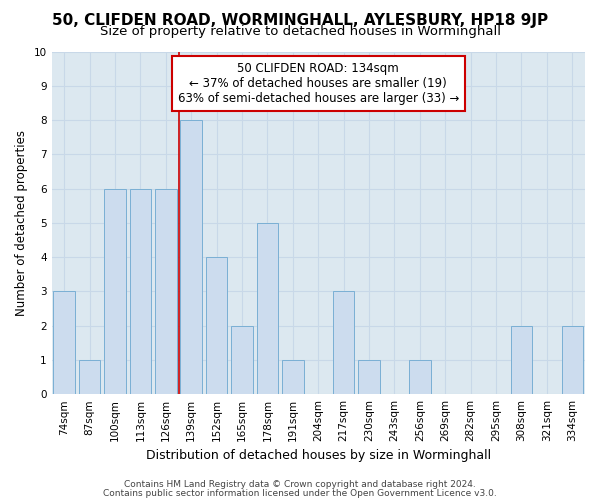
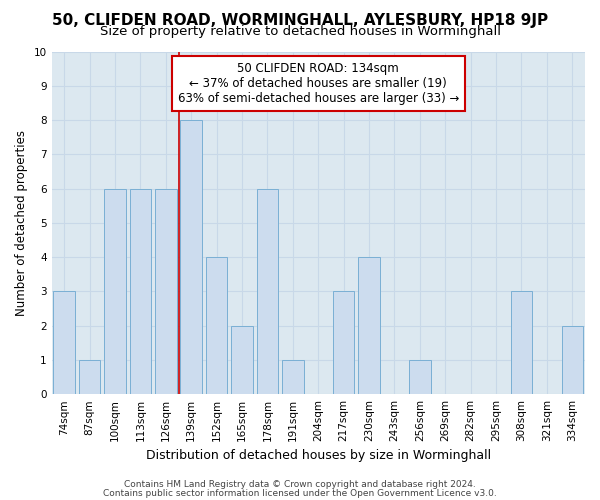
178sqm: 5 -> 6
230sqm: 1 -> 4
308sqm: 2 -> 3
